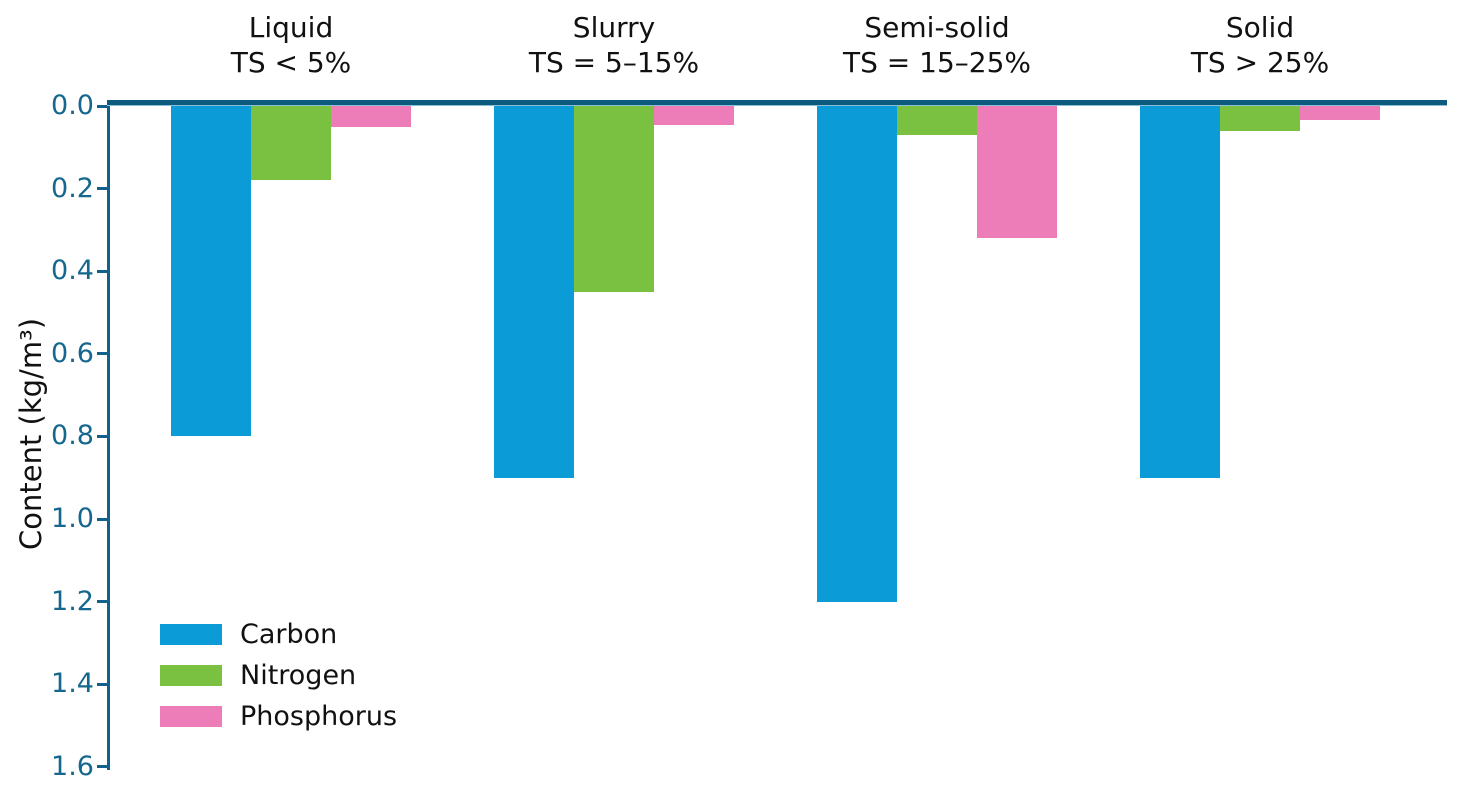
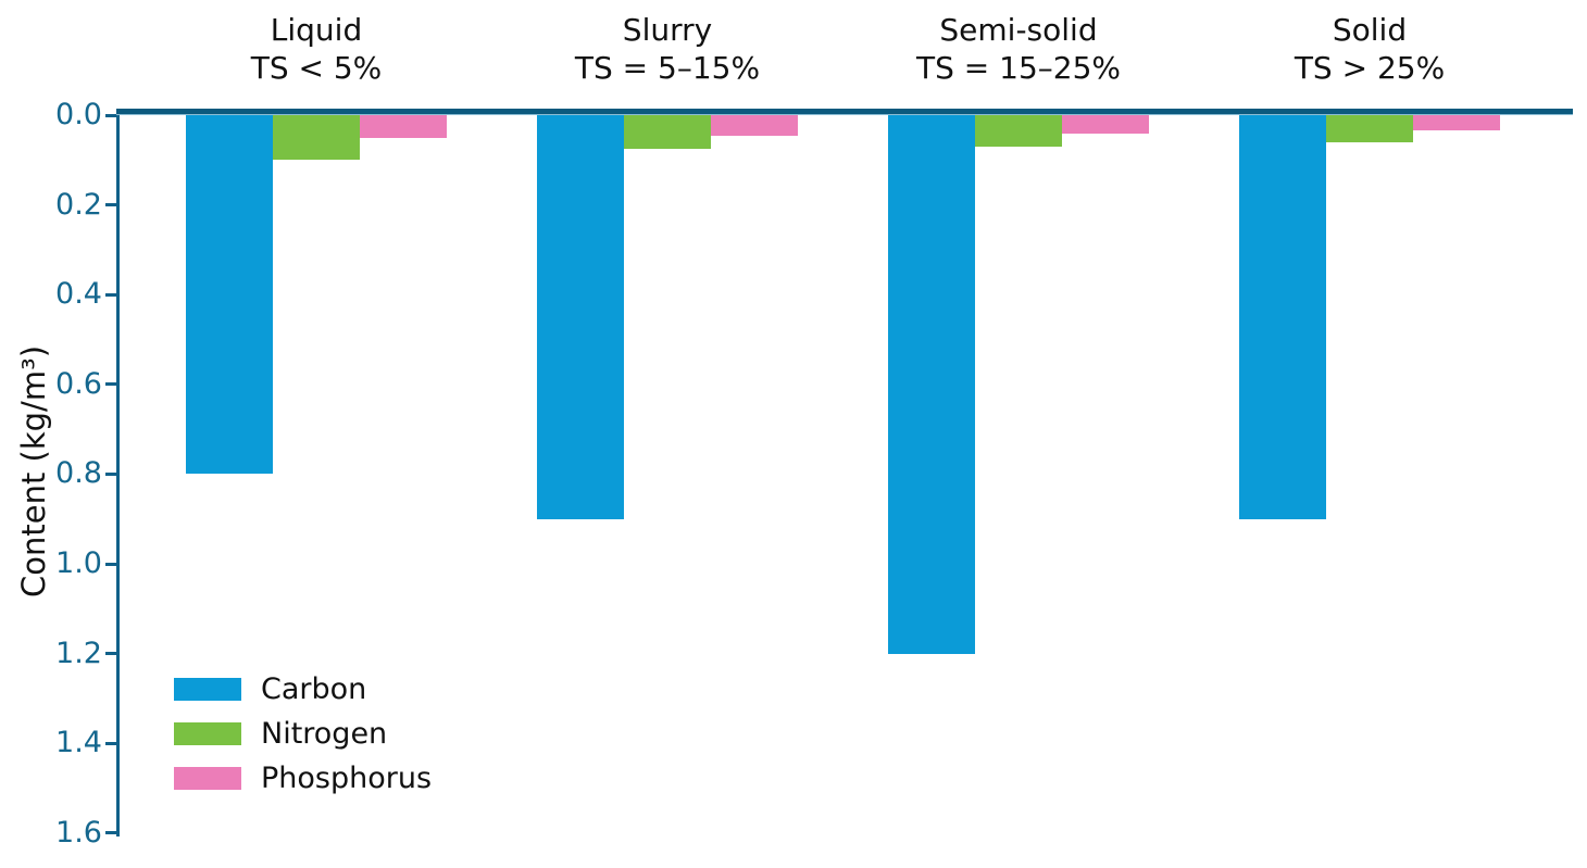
Nitrogen/Liquid TS < 5%: 0.18 -> 0.10
Nitrogen/Slurry TS = 5–15%: 0.45 -> 0.07
Phosphorus/Semi-solid TS = 15–25%: 0.32 -> 0.04
